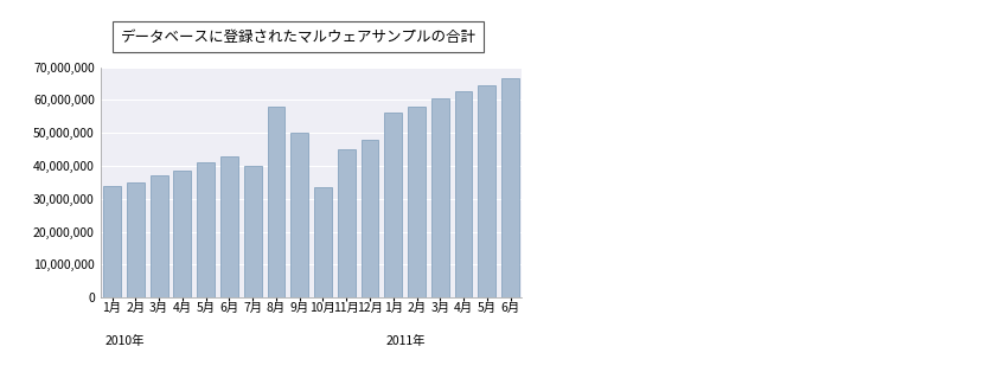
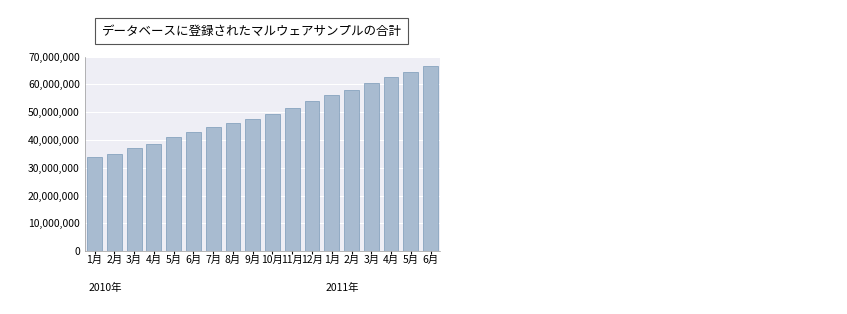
7月: 40,000,000 -> 44,500,000
8月: 58,000,000 -> 46,000,000
9月: 50,000,000 -> 47,500,000
10月: 33,500,000 -> 49,500,000
11月: 45,000,000 -> 51,500,000
12月: 48,000,000 -> 54,000,000
